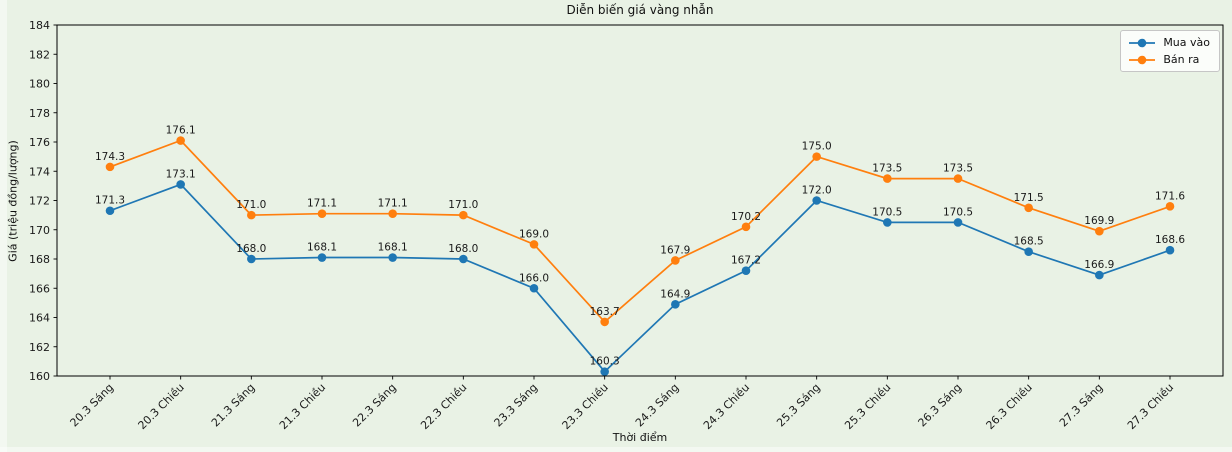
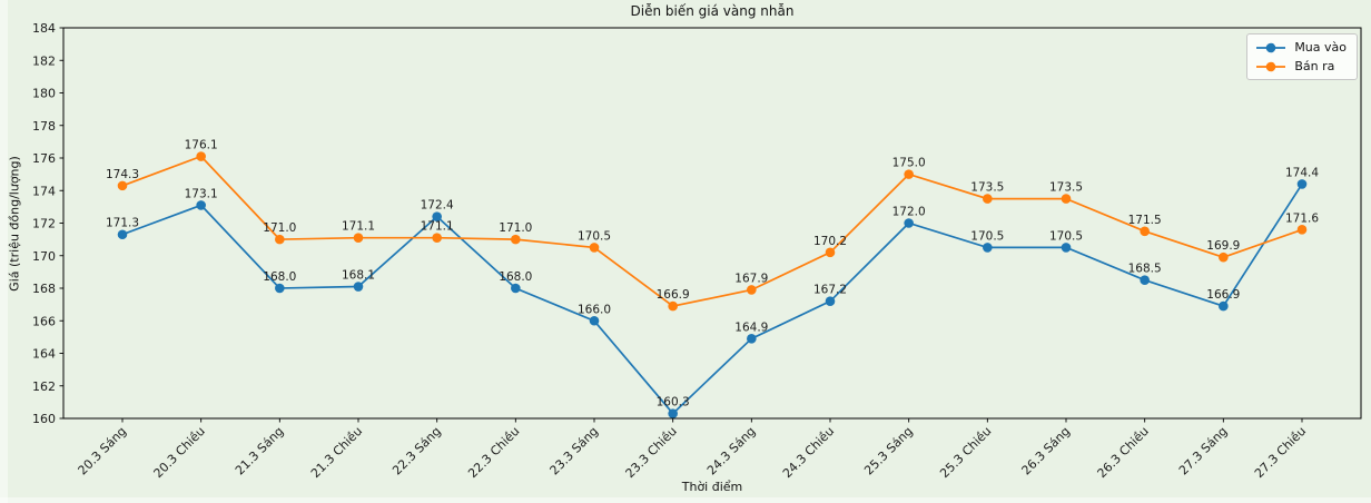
Mua vào/22.3 Sáng: 168.1 -> 172.4
Bán ra/23.3 Sáng: 169.0 -> 170.5
Bán ra/23.3 Chiều: 163.7 -> 166.9
Mua vào/27.3 Chiều: 168.6 -> 174.4
